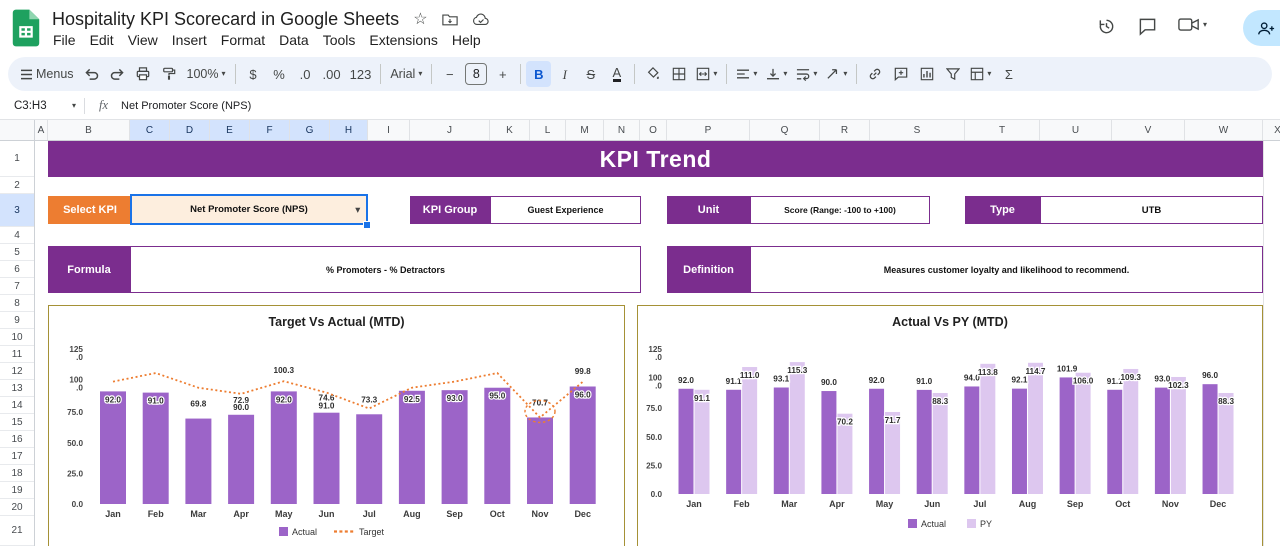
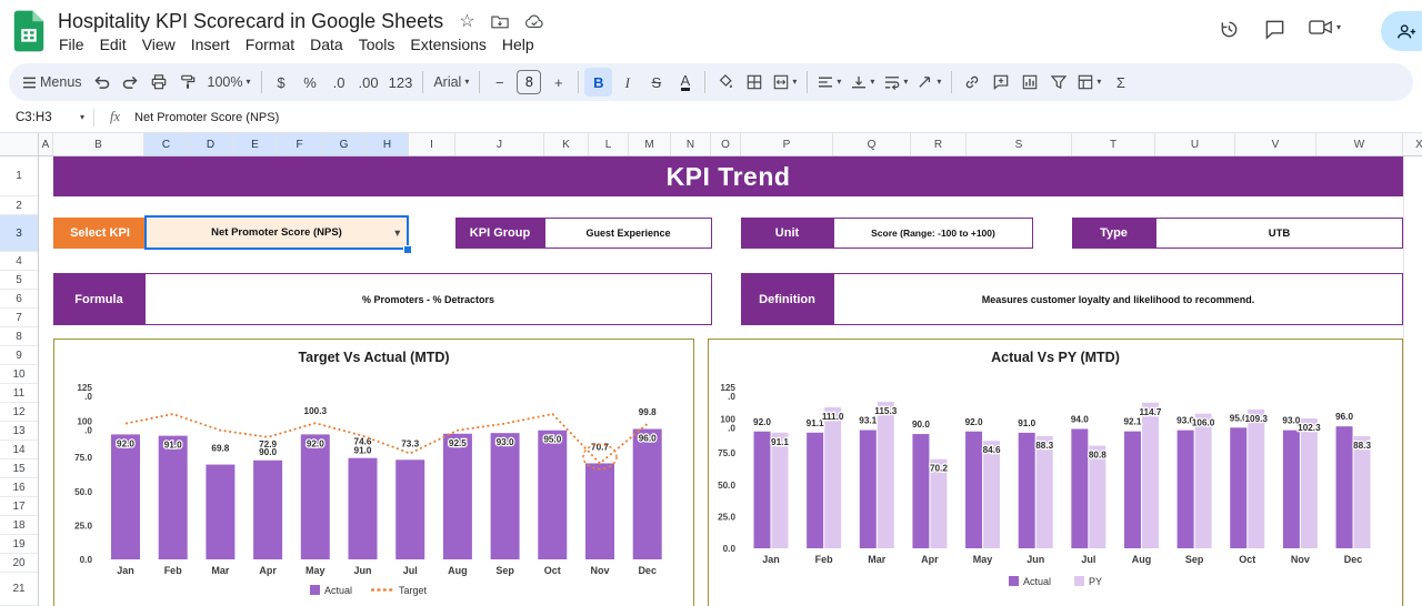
Actual Vs PY (MTD)/PY/May: 71.7 -> 84.6
Actual Vs PY (MTD)/PY/Jul: 113.8 -> 80.8
Actual Vs PY (MTD)/Actual/Sep: 101.9 -> 93.0
Actual Vs PY (MTD)/Actual/Oct: 91.1 -> 95.0
